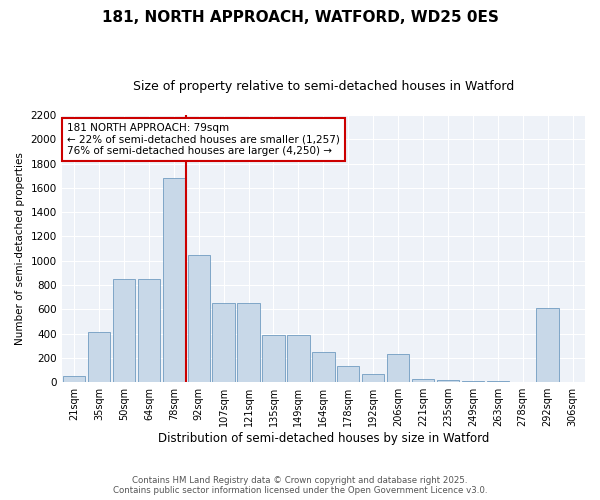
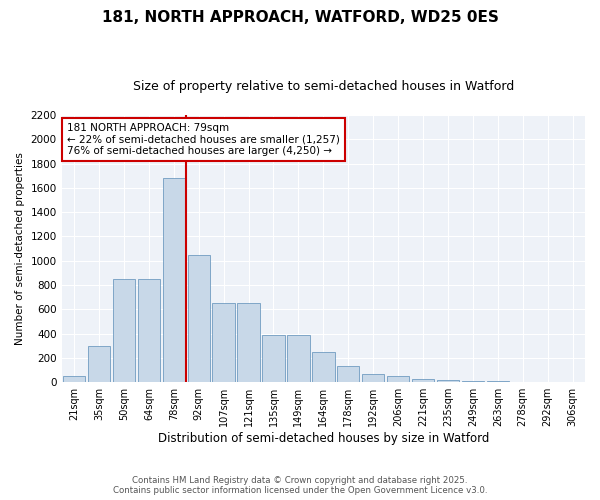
35sqm: 410 -> 300
206sqm: 230 -> 50
292sqm: 610 -> 0
